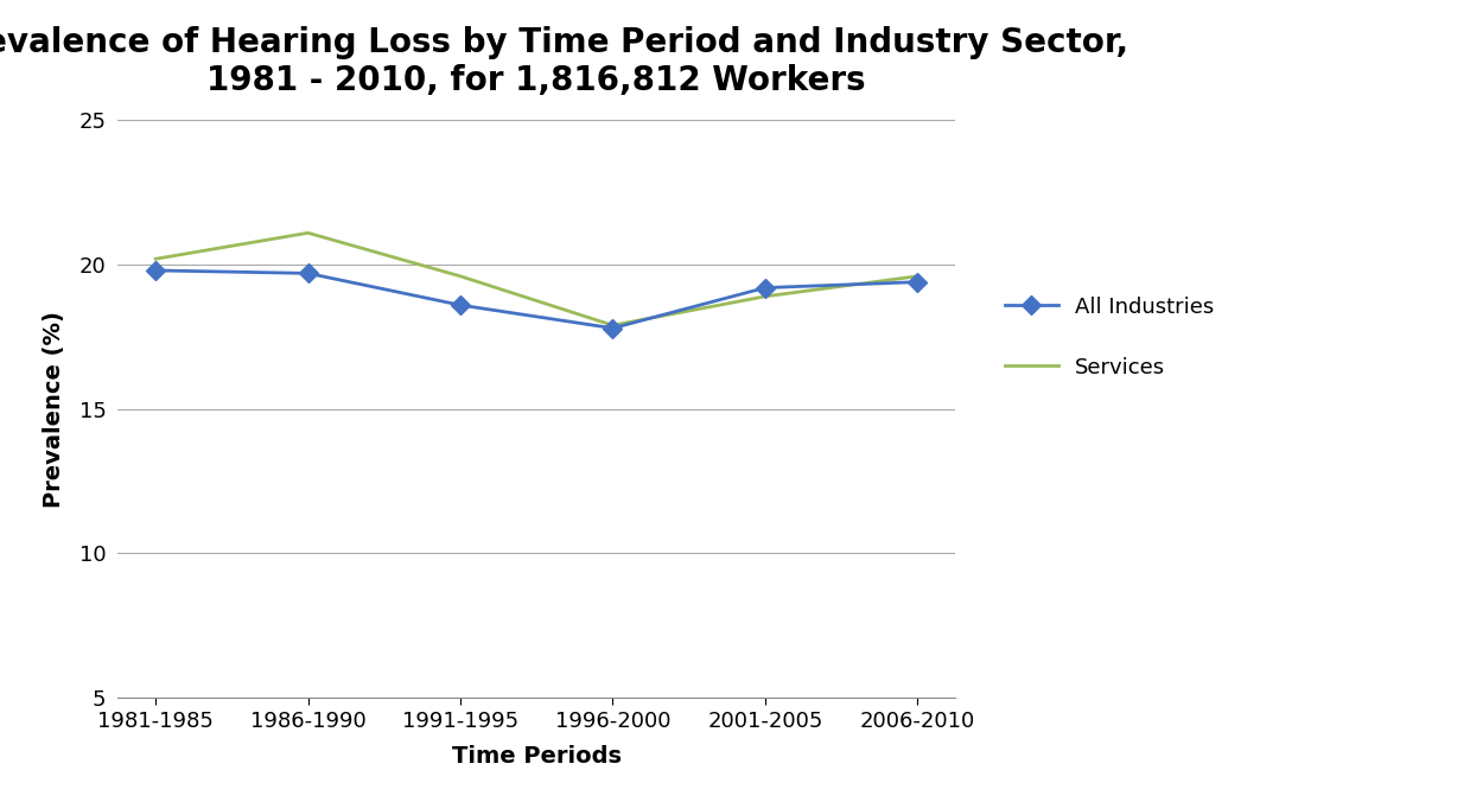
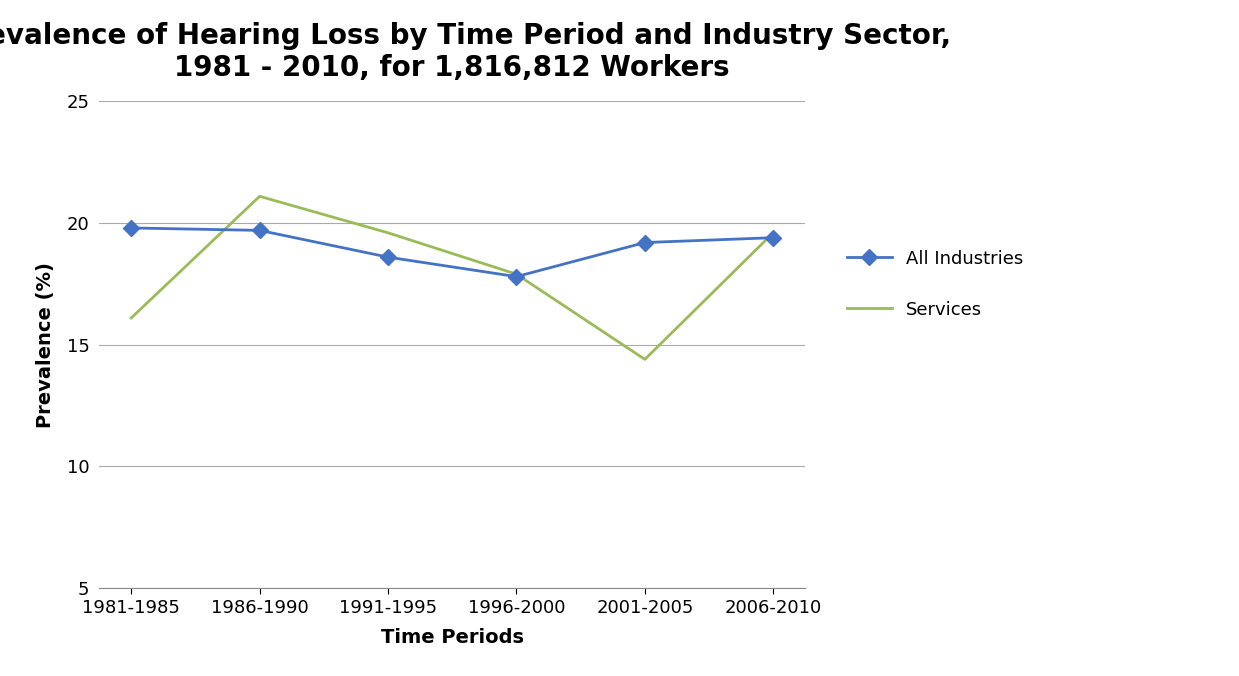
Services/1981-1985: 20.2 -> 16.1
Services/2001-2005: 18.9 -> 14.4
